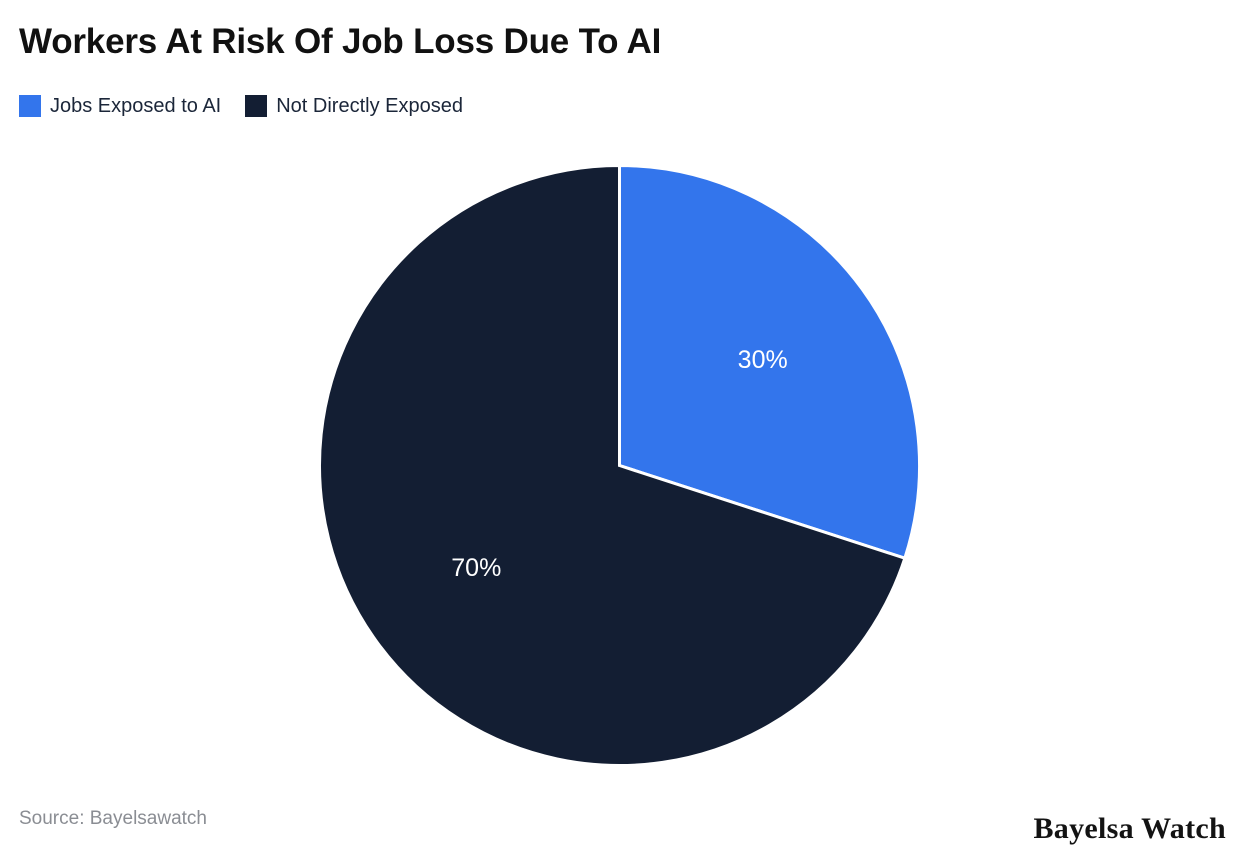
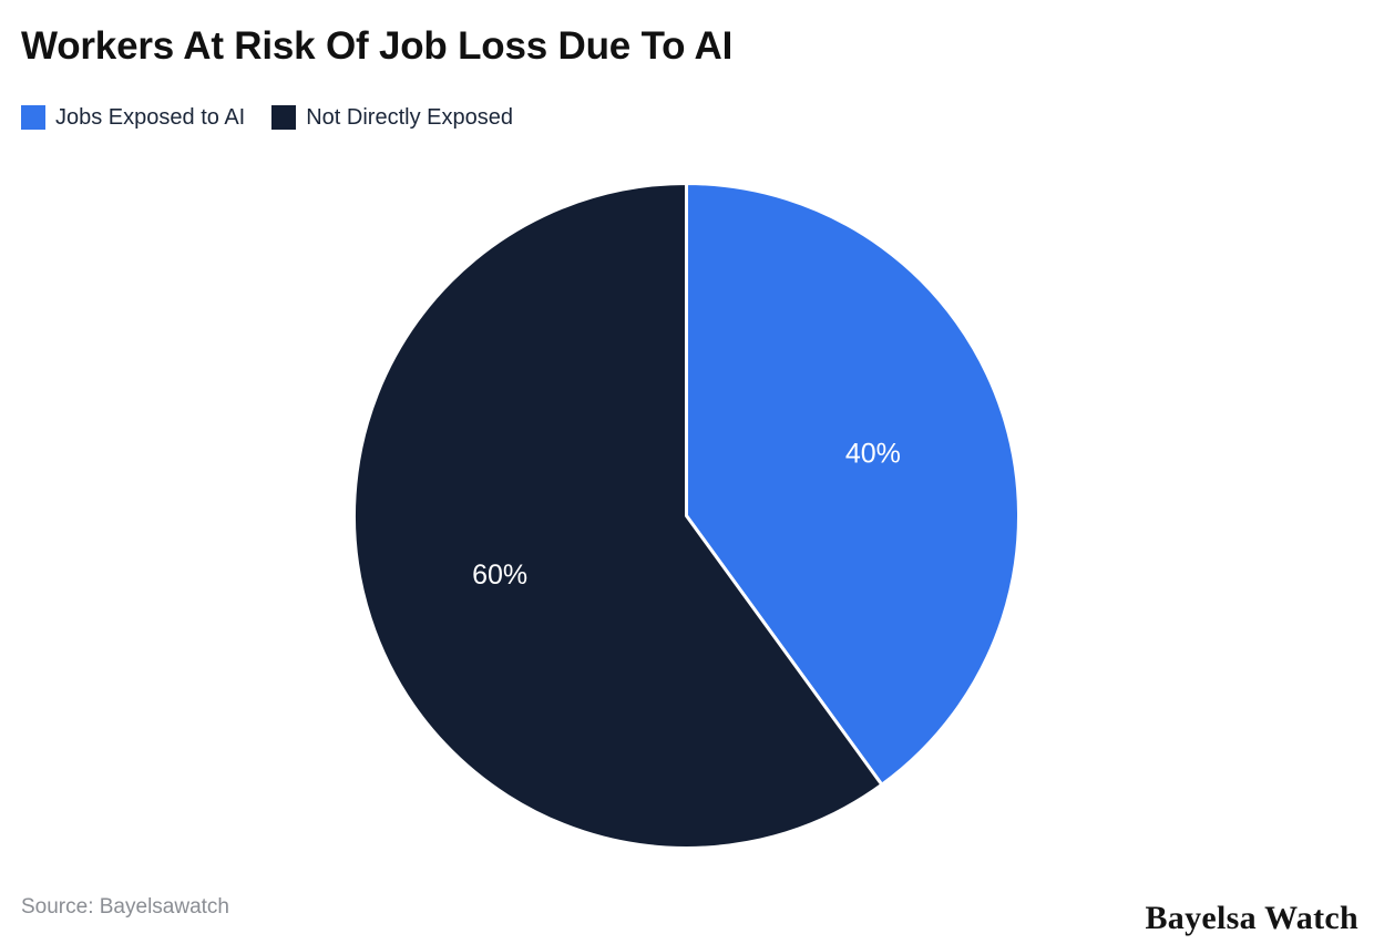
Jobs Exposed to AI: 30% -> 40%
Not Directly Exposed: 70% -> 60%
